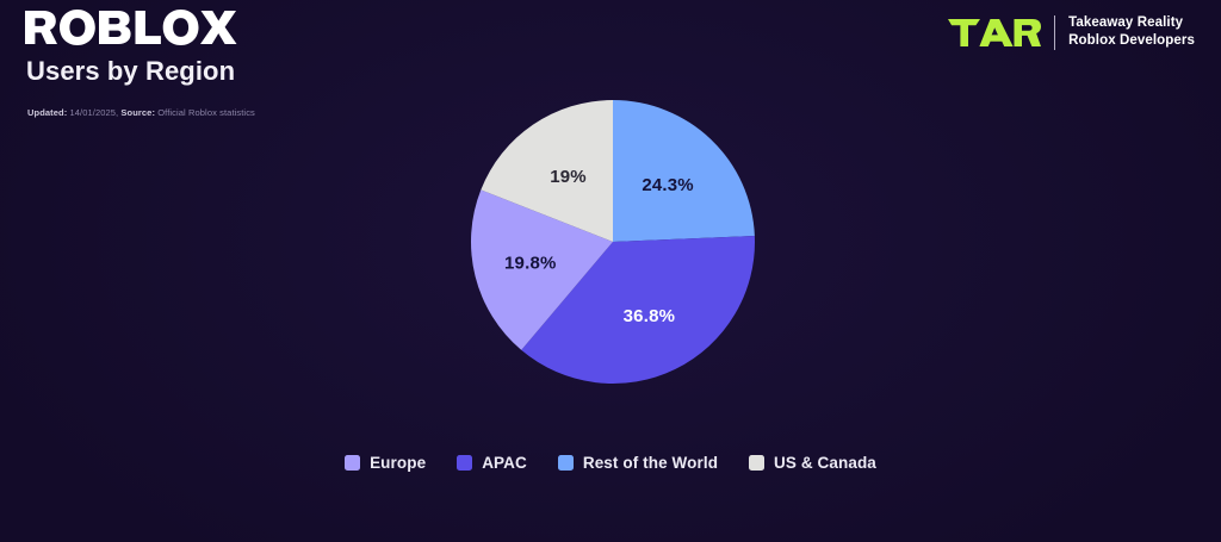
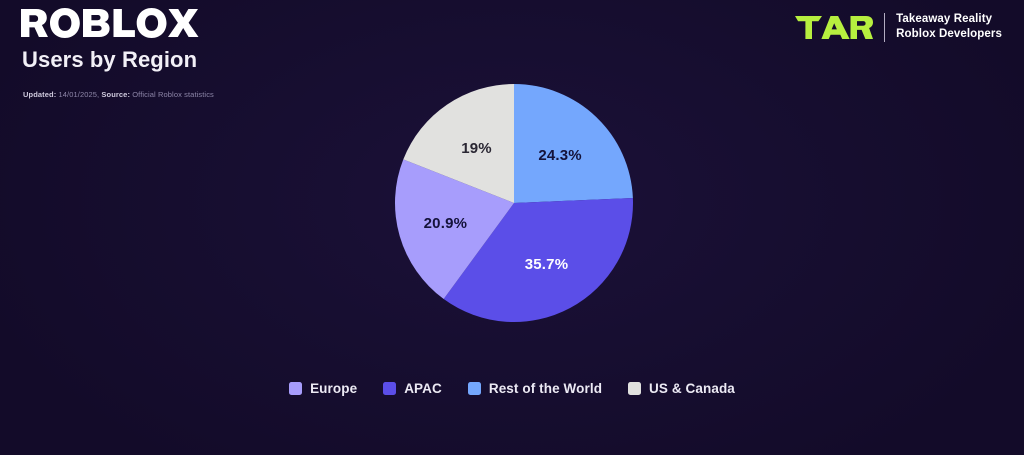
APAC: 36.8% -> 35.7%
Europe: 19.8% -> 20.9%
